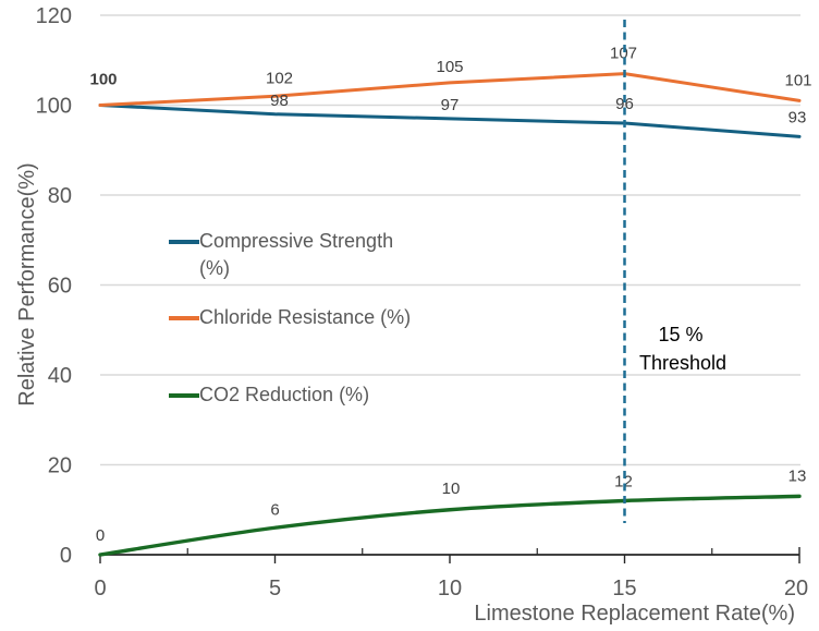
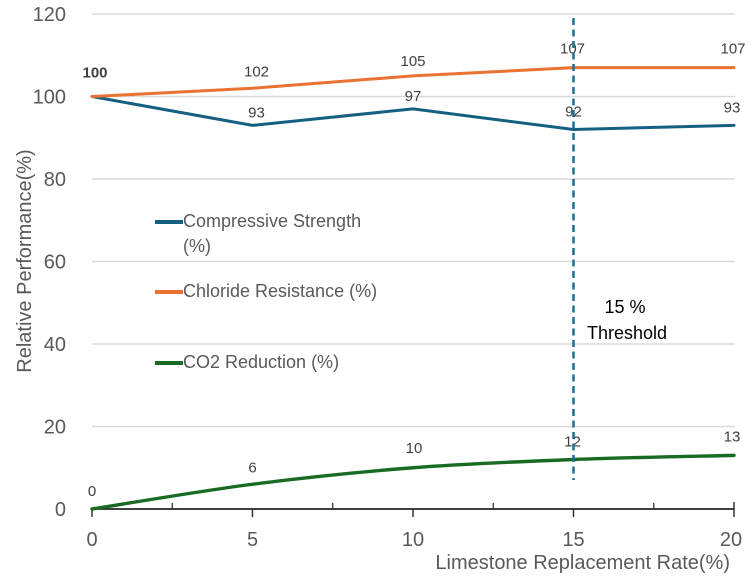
Compressive Strength (%)/5: 98 -> 93
Compressive Strength (%)/15: 96 -> 92
Chloride Resistance (%)/20: 101 -> 107
